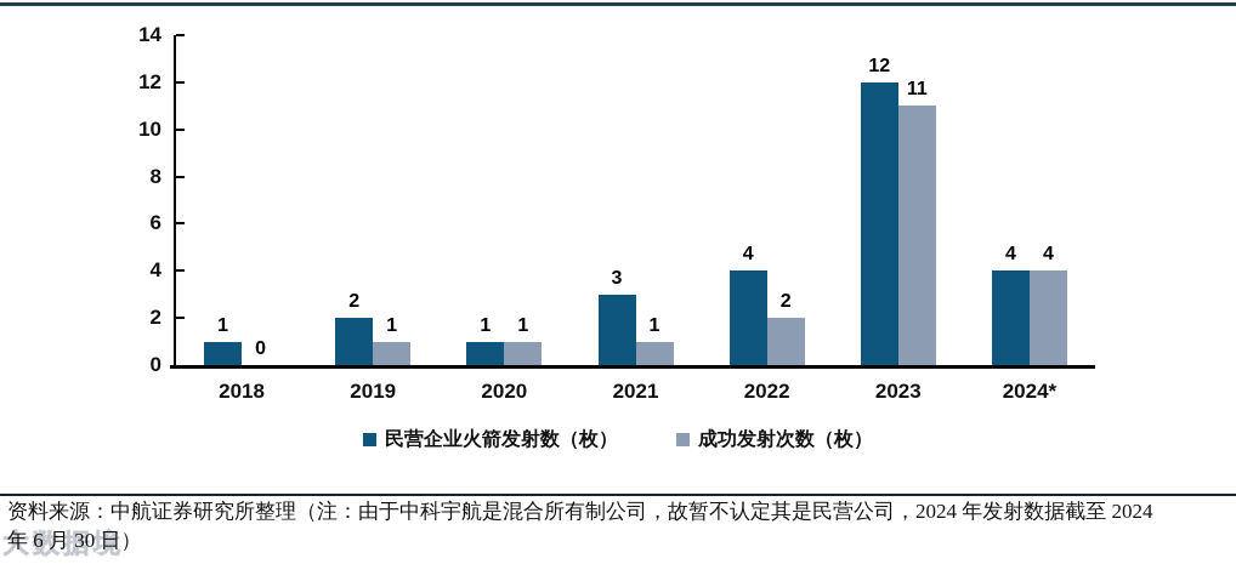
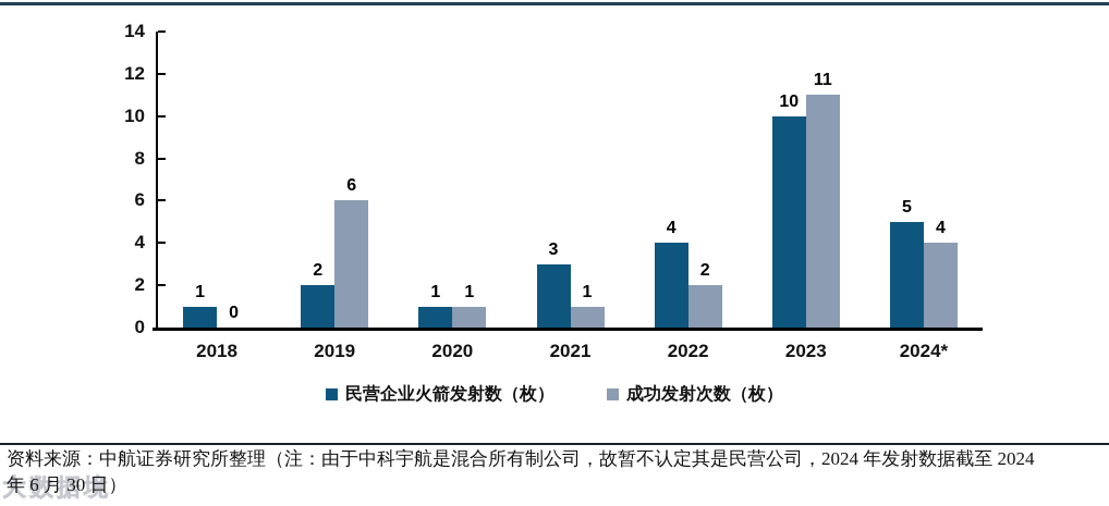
成功发射次数（枚）/2019: 1 -> 6
民营企业火箭发射数（枚）/2023: 12 -> 10
民营企业火箭发射数（枚）/2024*: 4 -> 5
